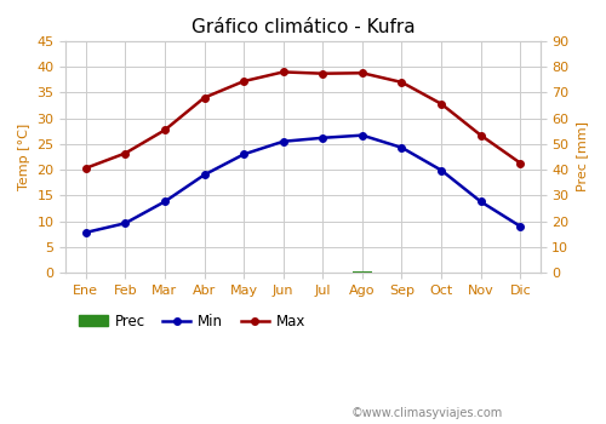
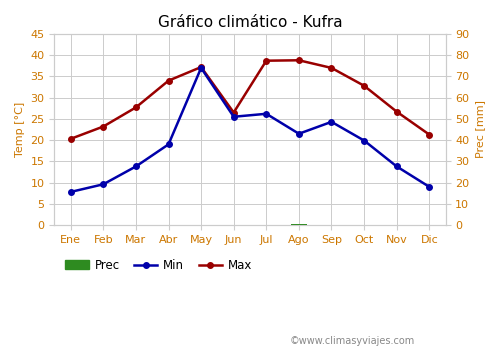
Min/May: 23.0 -> 37.0
Max/Jun: 39.0 -> 26.5
Min/Ago: 26.7 -> 21.5
